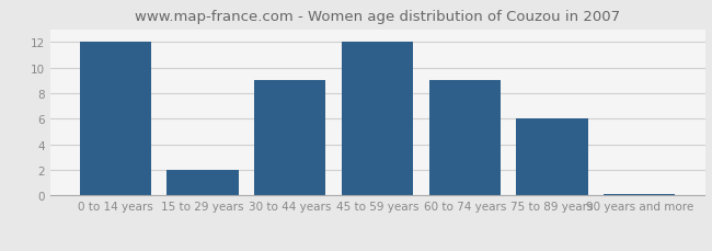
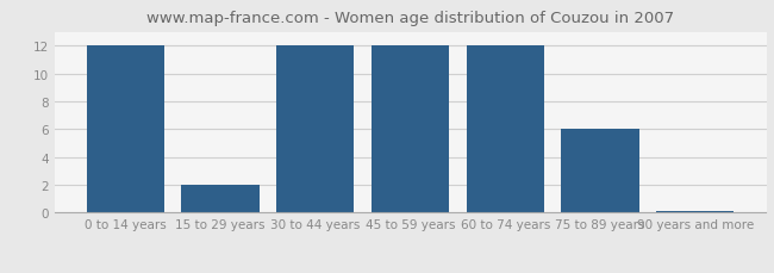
30 to 44 years: 9.0 -> 12.0
60 to 74 years: 9.0 -> 12.0
